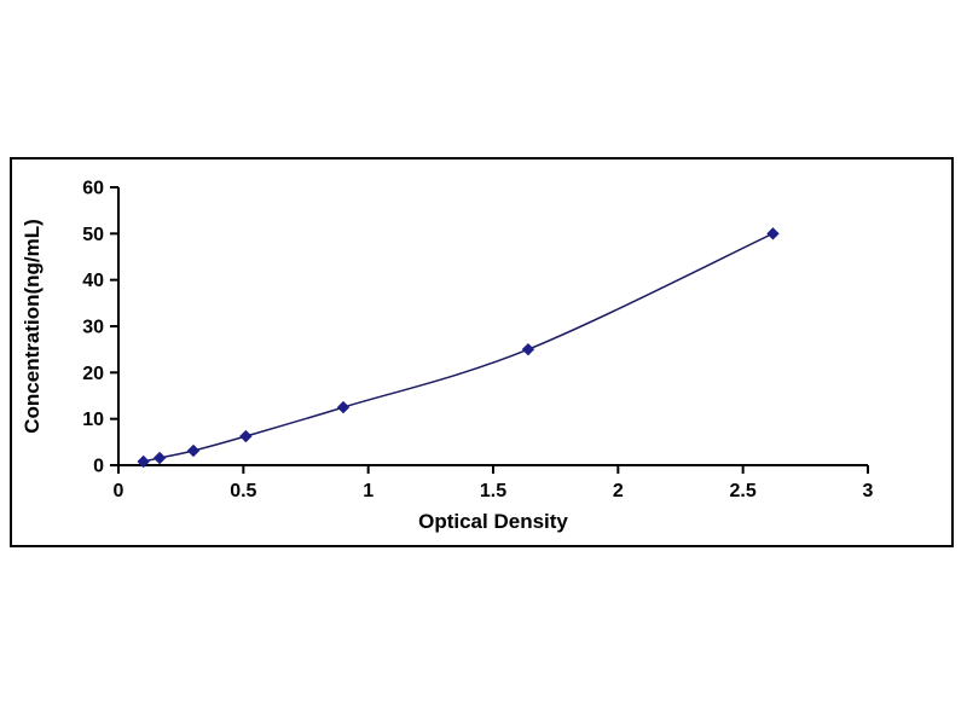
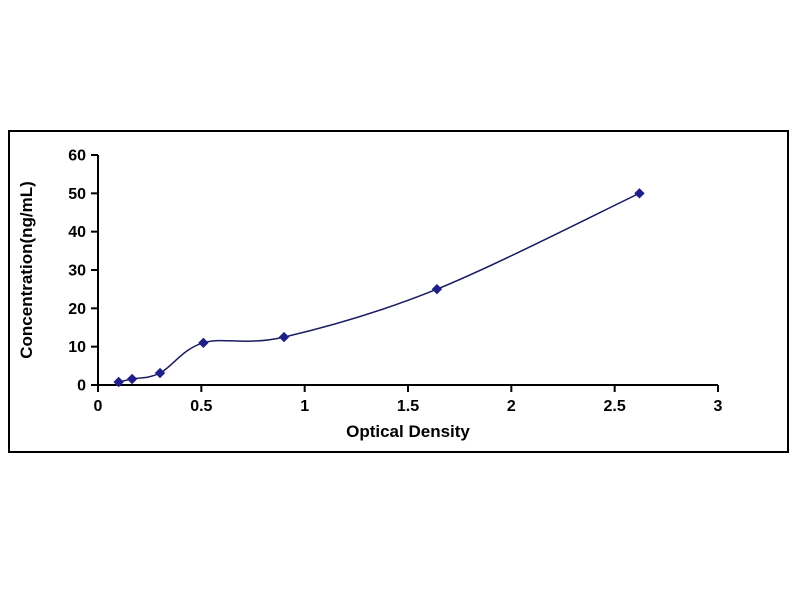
0.51: 6 -> 11
